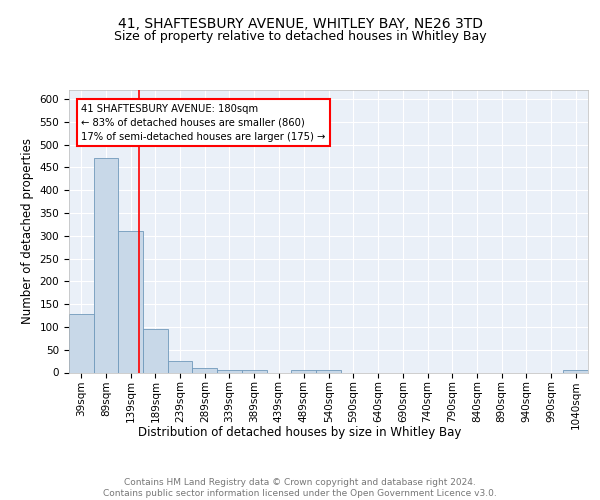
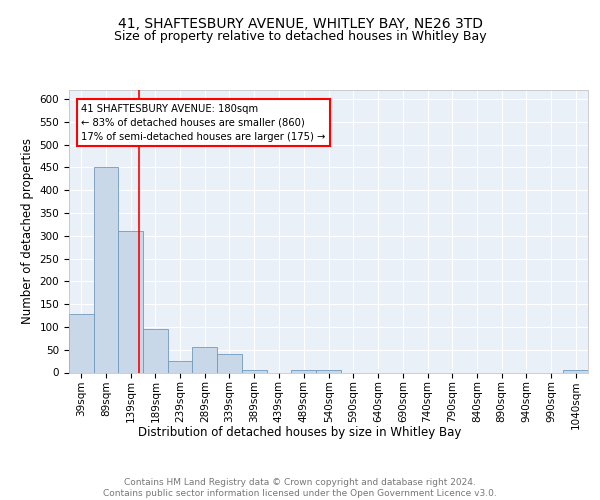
89sqm: 470 -> 450
289sqm: 10 -> 55
339sqm: 5 -> 40
